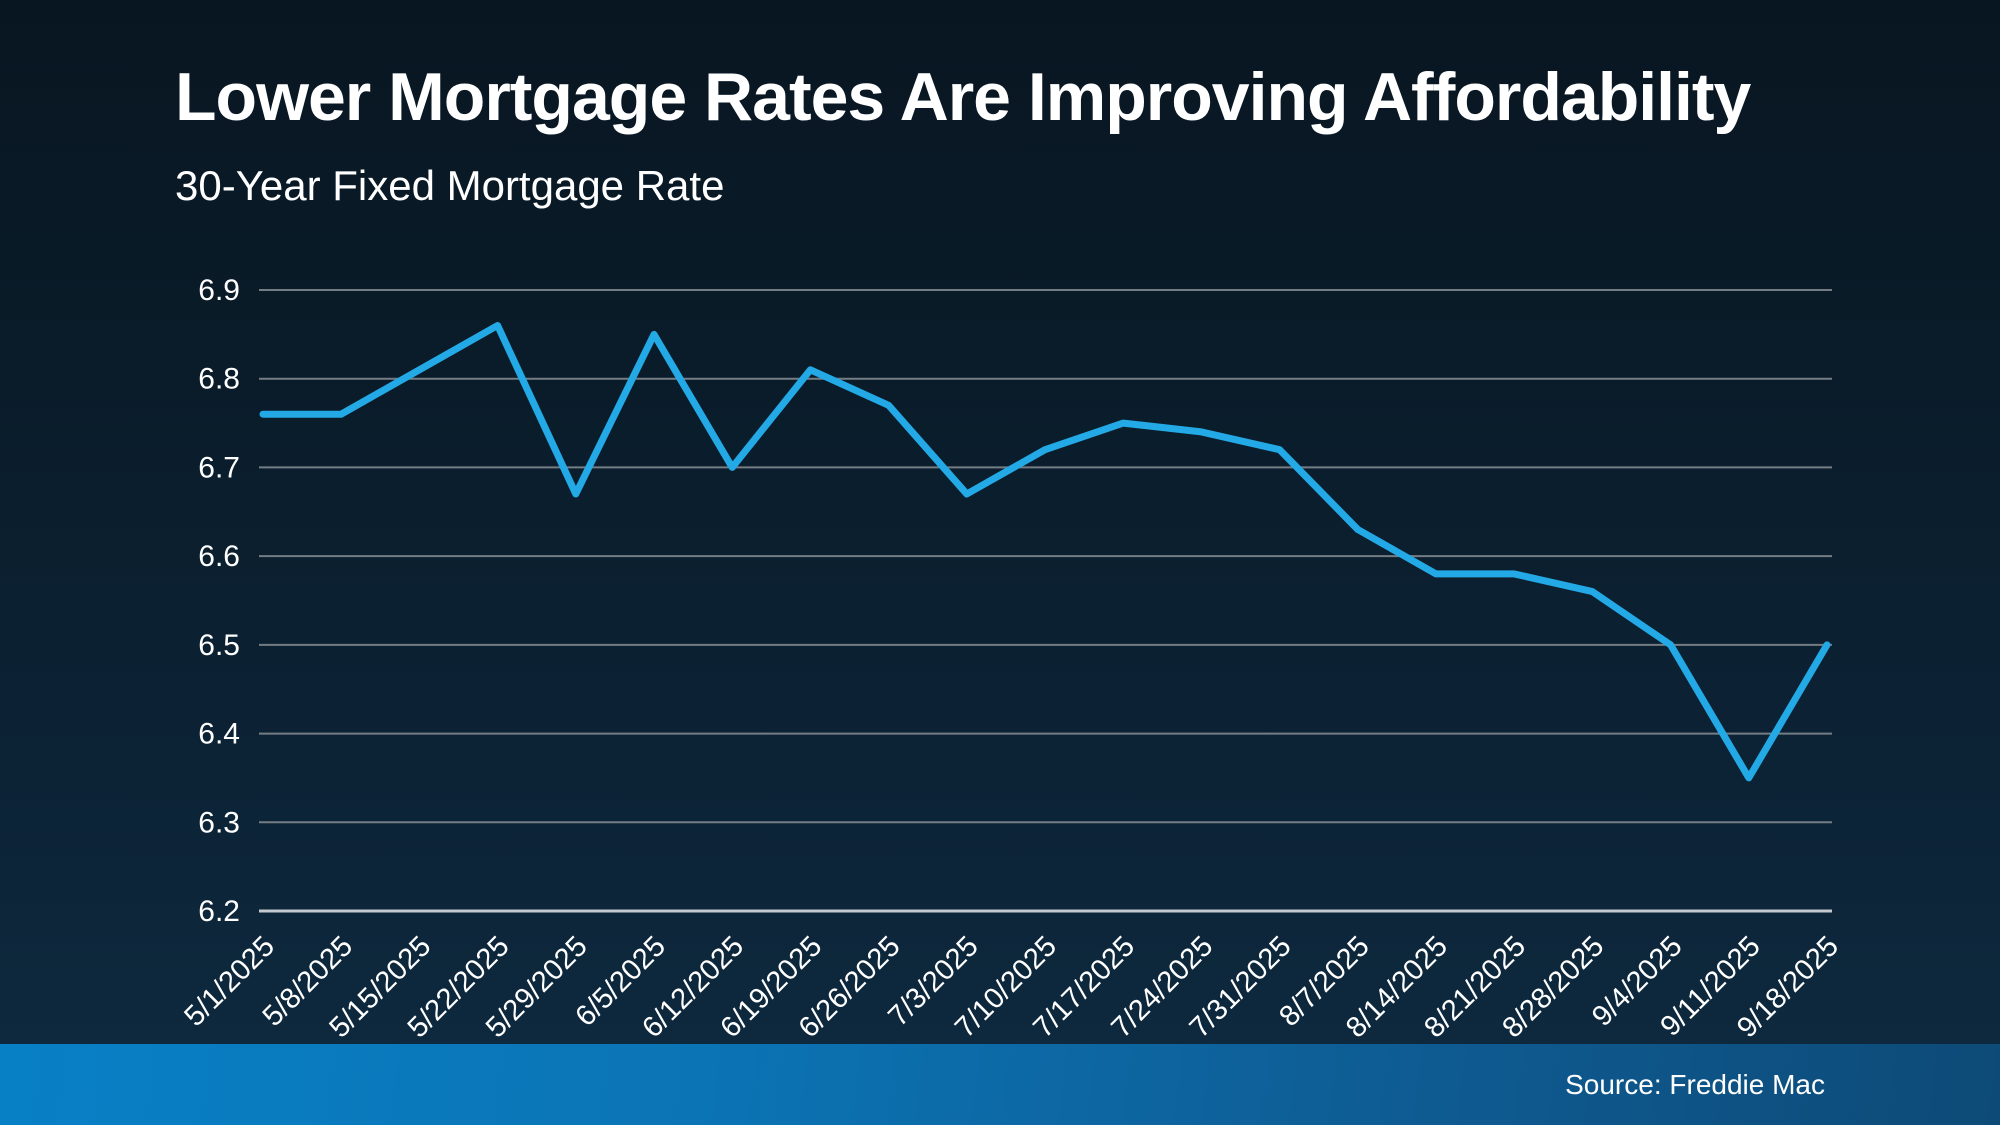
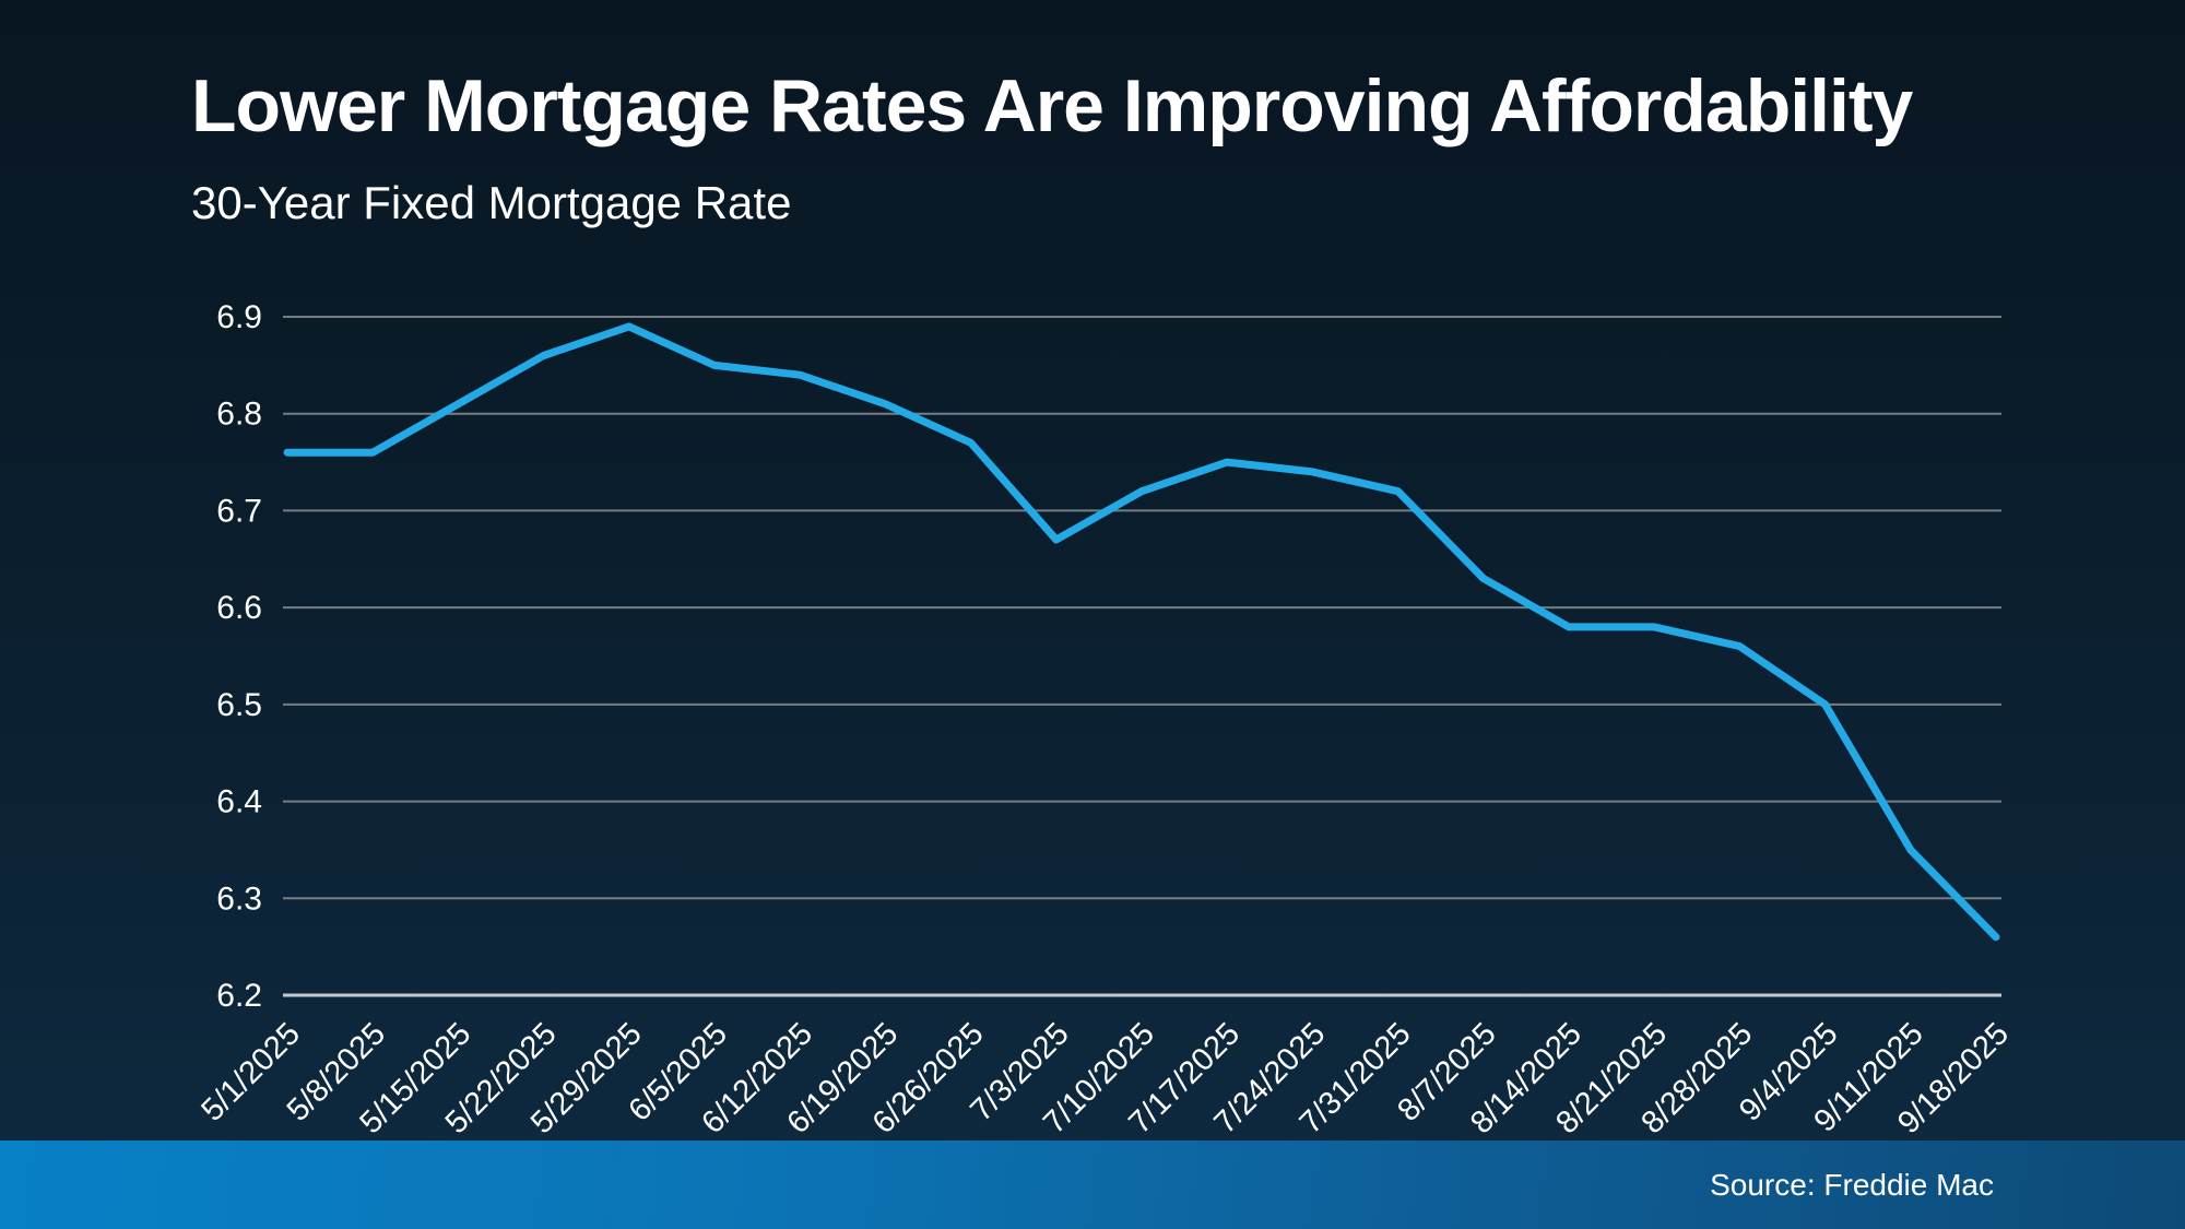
5/29/2025: 6.67 -> 6.89
6/12/2025: 6.70 -> 6.84
9/18/2025: 6.50 -> 6.26
